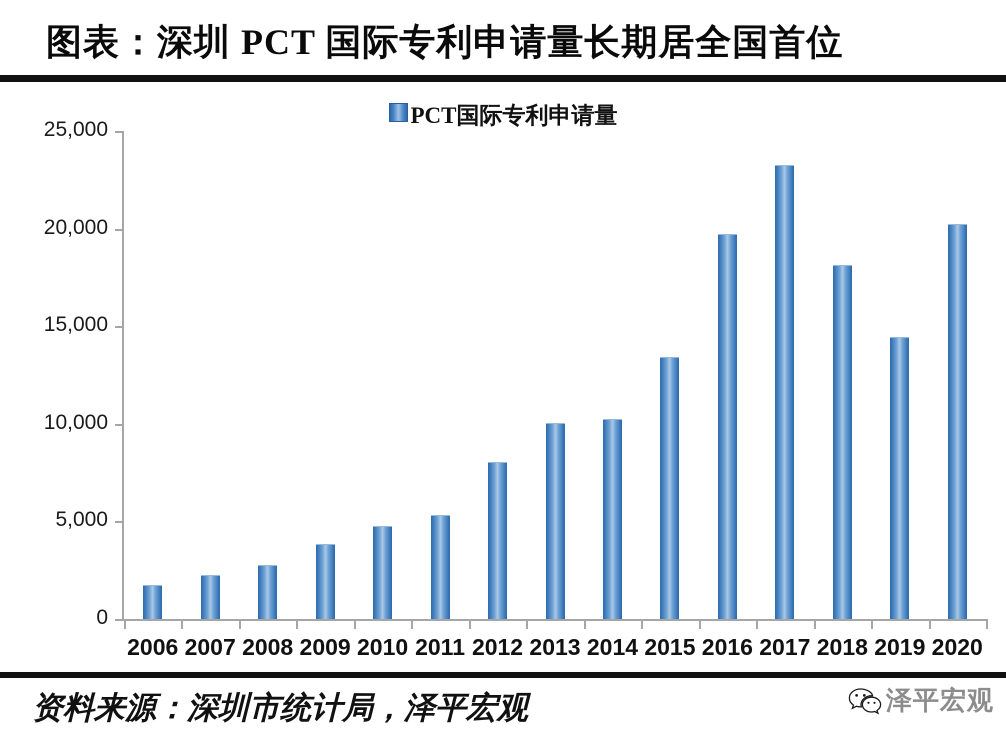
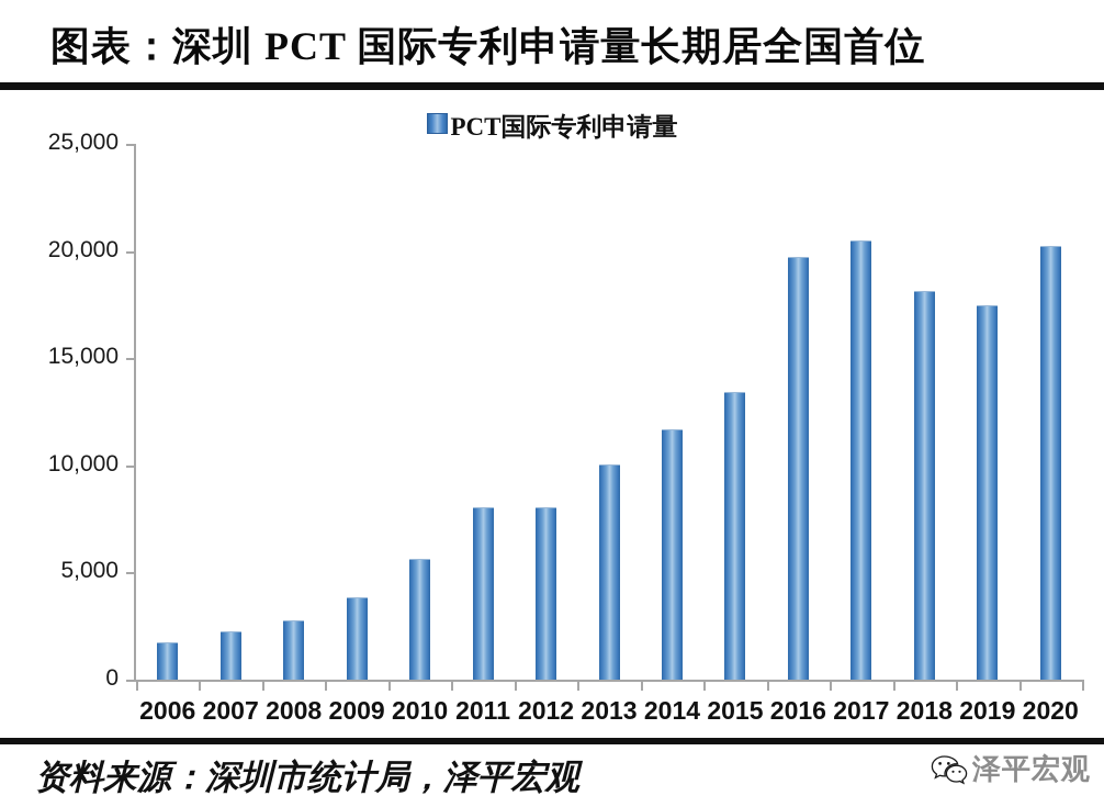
2010: 4700 -> 5600
2011: 5300 -> 8000
2014: 10200 -> 11600
2017: 23200 -> 20400
2019: 14400 -> 17400
